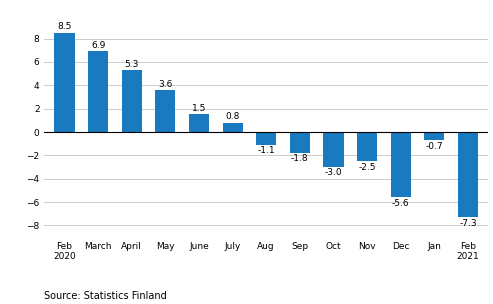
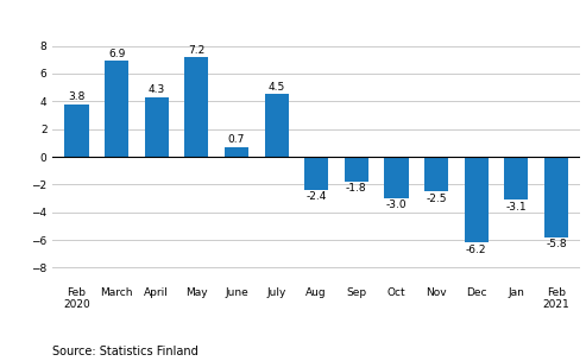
Feb 2020: 8.5 -> 3.8
April: 5.3 -> 4.3
May: 3.6 -> 7.2
June: 1.5 -> 0.7
July: 0.8 -> 4.5
Aug: -1.1 -> -2.4
Dec: -5.6 -> -6.2
Jan: -0.7 -> -3.1
Feb 2021: -7.3 -> -5.8
